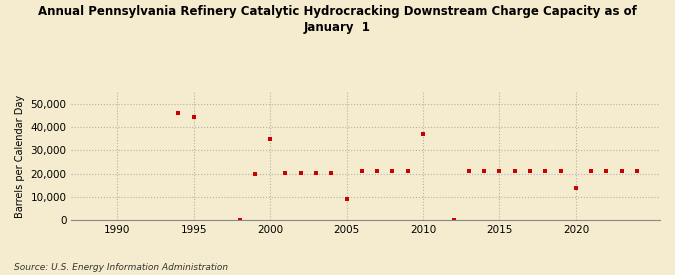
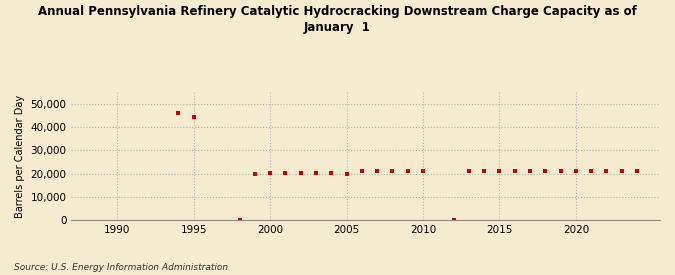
2000: 35,000 -> 20,200
2005: 9,000 -> 20,000
2010: 37,000 -> 21,000
2020: 14,000 -> 21,000
